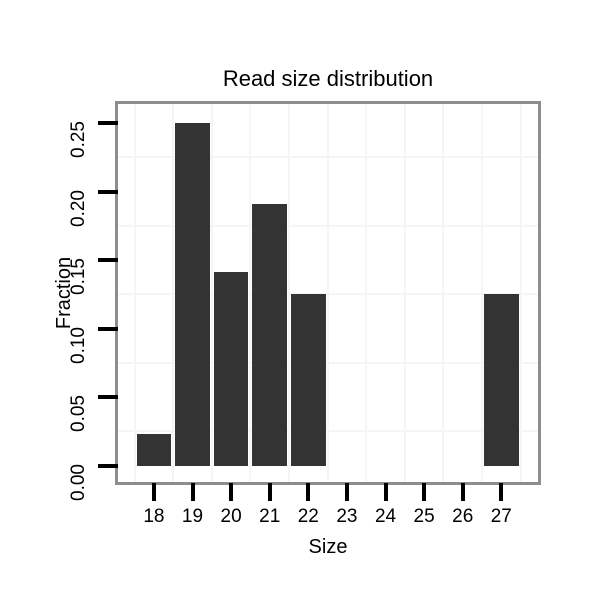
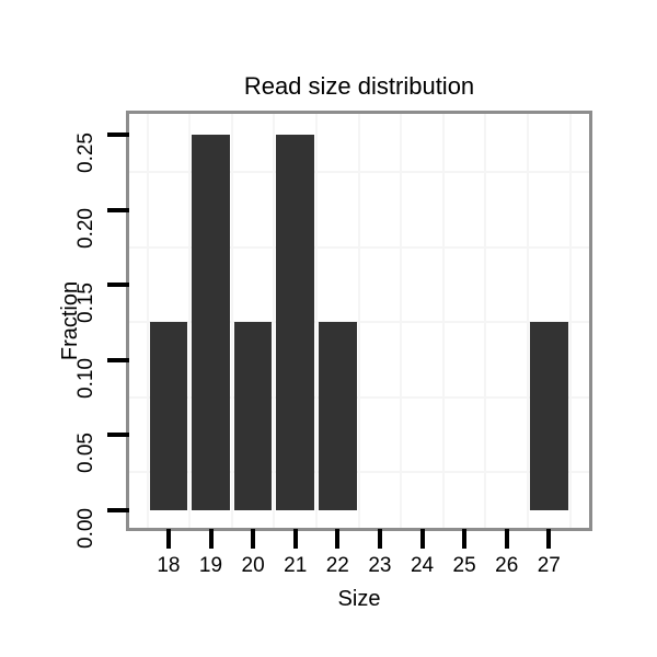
18: 0.023 -> 0.125
20: 0.141 -> 0.125
21: 0.191 -> 0.250
